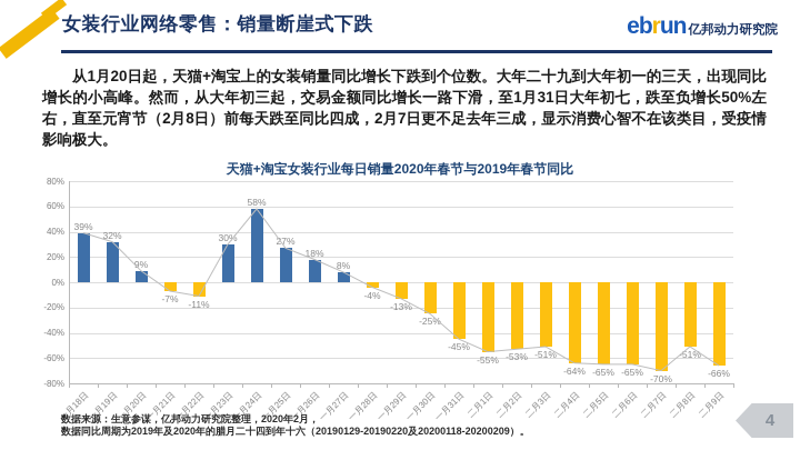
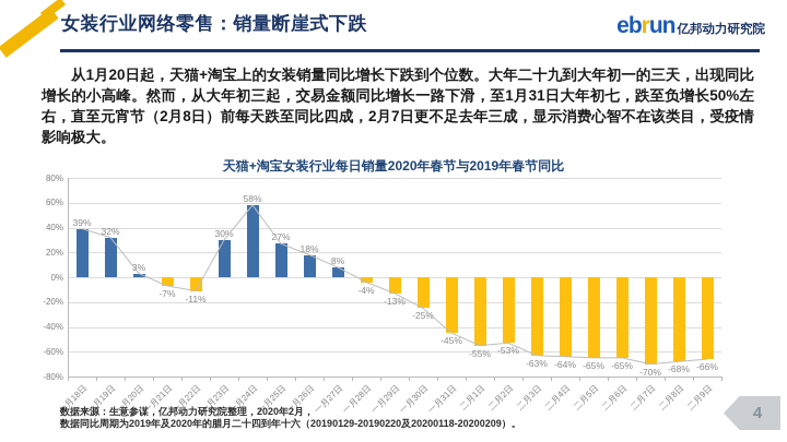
一月20日: 9% -> 3%
二月3日: -51% -> -63%
二月8日: -51% -> -68%
